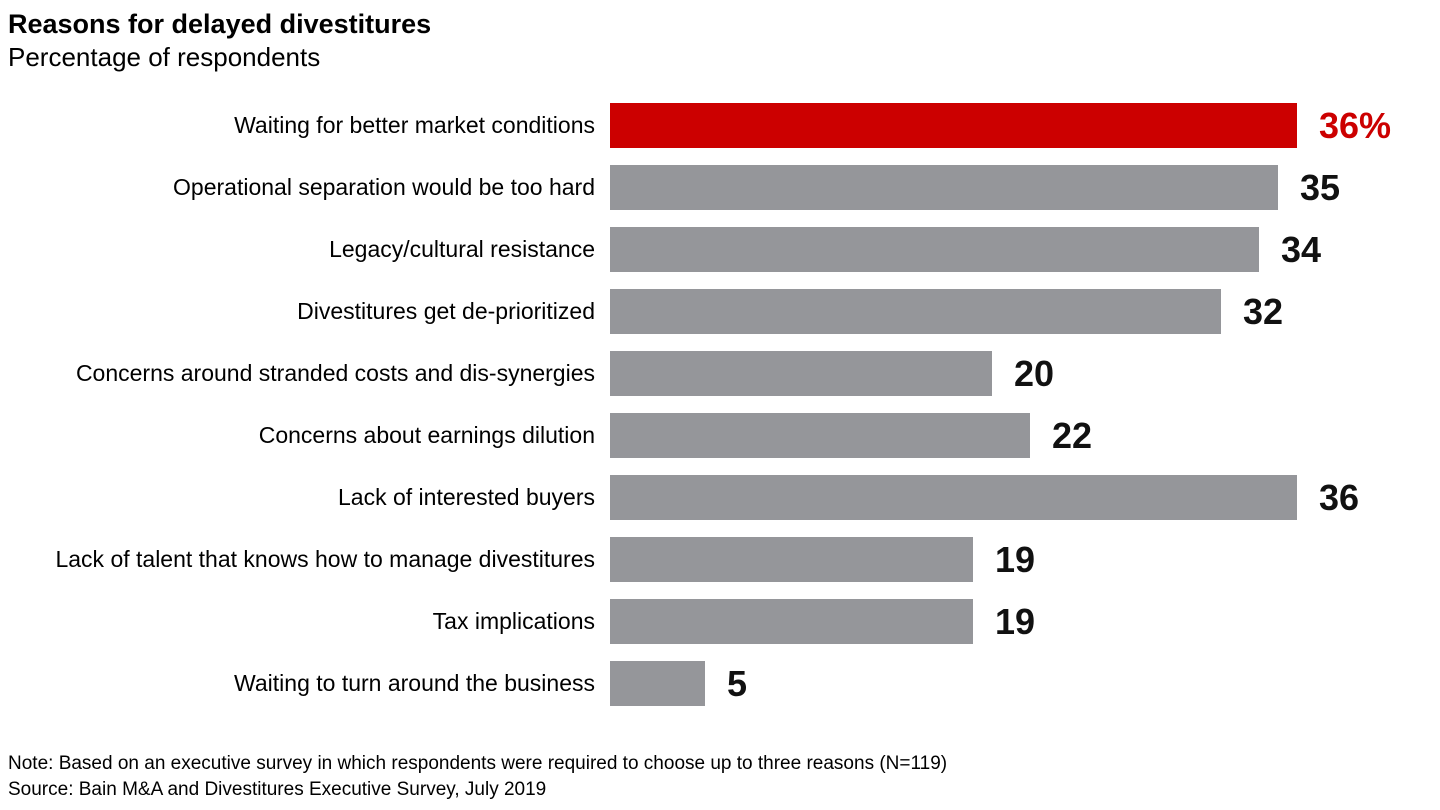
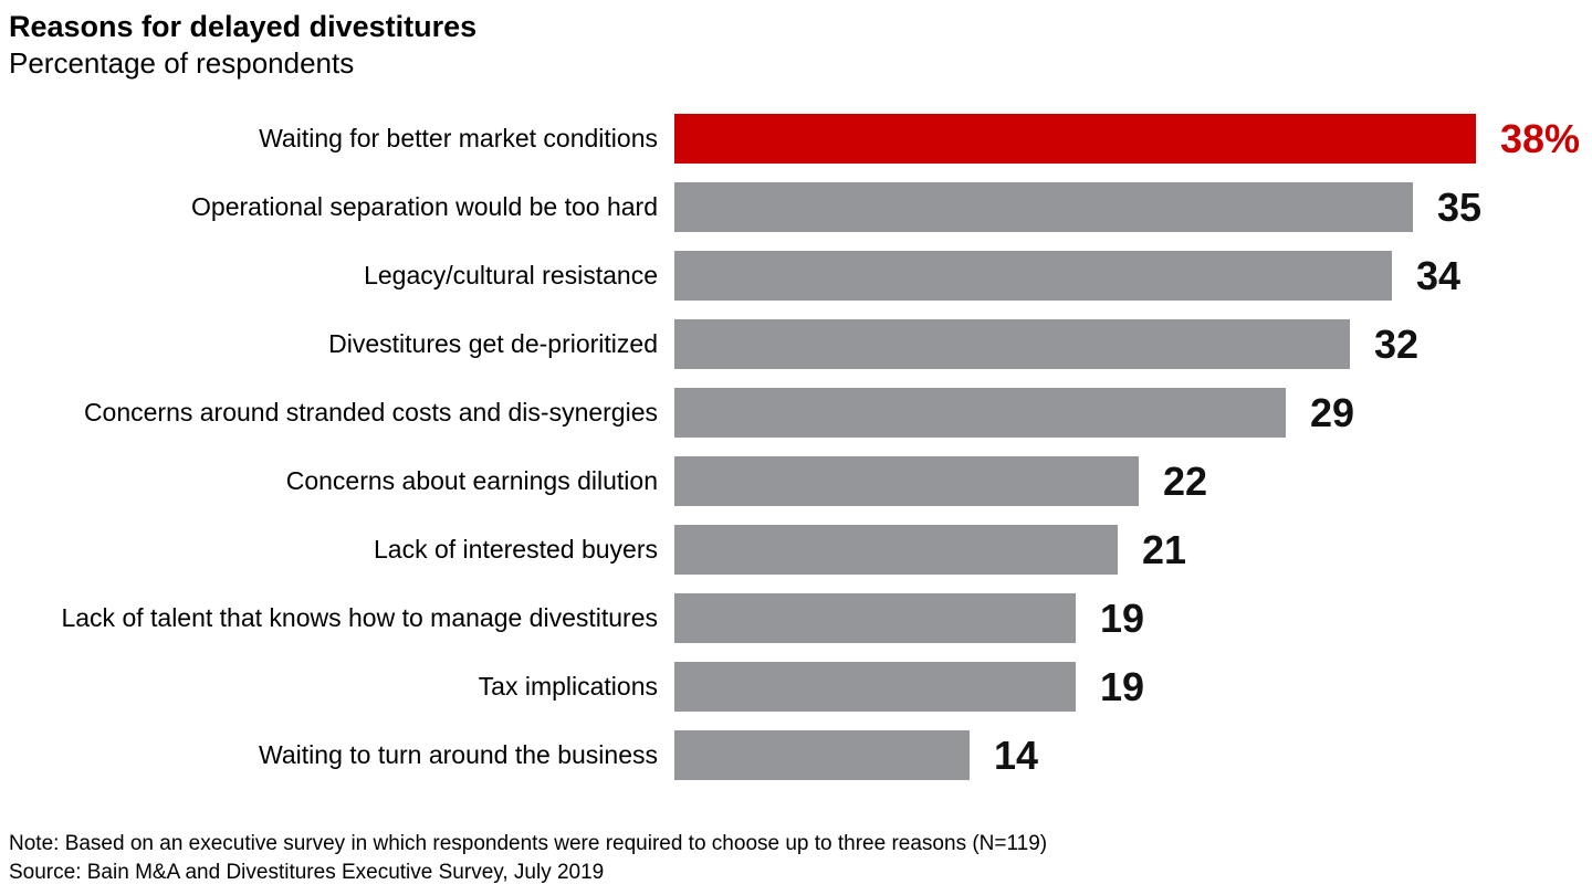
Waiting for better market conditions: 36% -> 38%
Concerns around stranded costs and dis-synergies: 20 -> 29
Lack of interested buyers: 36 -> 21
Waiting to turn around the business: 5 -> 14
